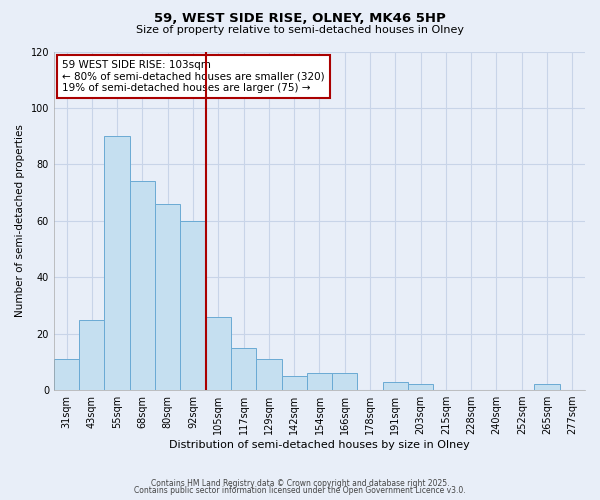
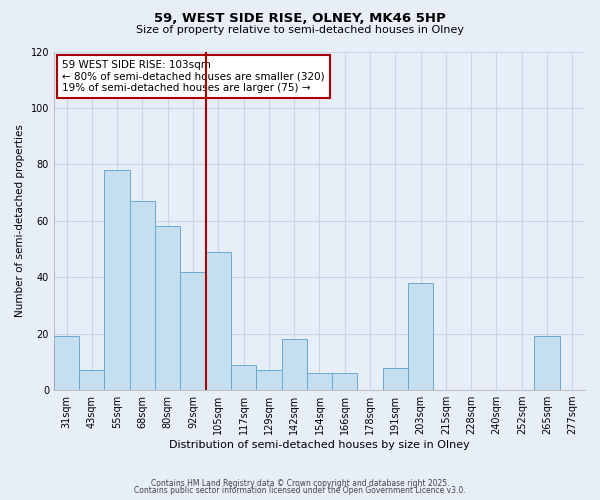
31sqm: 11 -> 19
43sqm: 25 -> 7
55sqm: 90 -> 78
68sqm: 74 -> 67
80sqm: 66 -> 58
92sqm: 60 -> 42
105sqm: 26 -> 49
117sqm: 15 -> 9
129sqm: 11 -> 7
142sqm: 5 -> 18
191sqm: 3 -> 8
203sqm: 2 -> 38
265sqm: 2 -> 19
